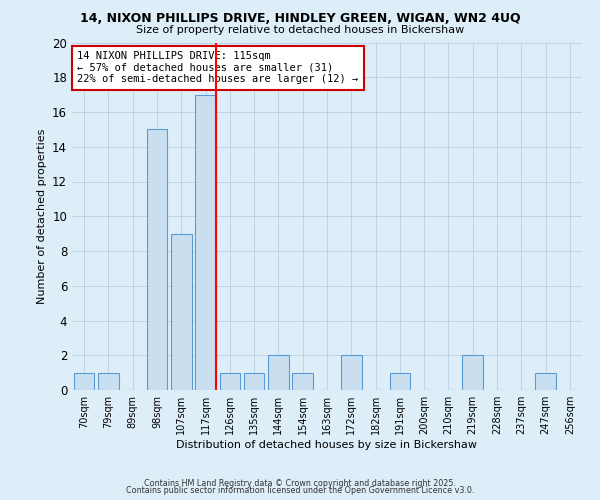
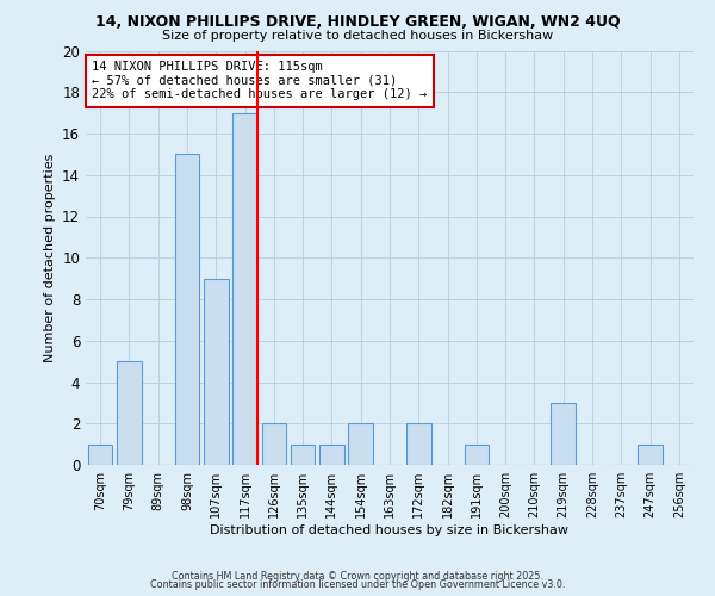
79sqm: 1 -> 5
126sqm: 1 -> 2
144sqm: 2 -> 1
154sqm: 1 -> 2
219sqm: 2 -> 3
